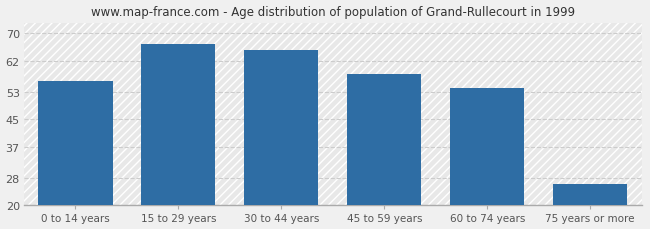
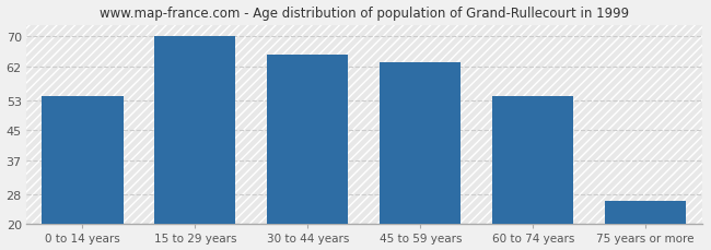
0 to 14 years: 56 -> 54
15 to 29 years: 67 -> 70
45 to 59 years: 58 -> 63
